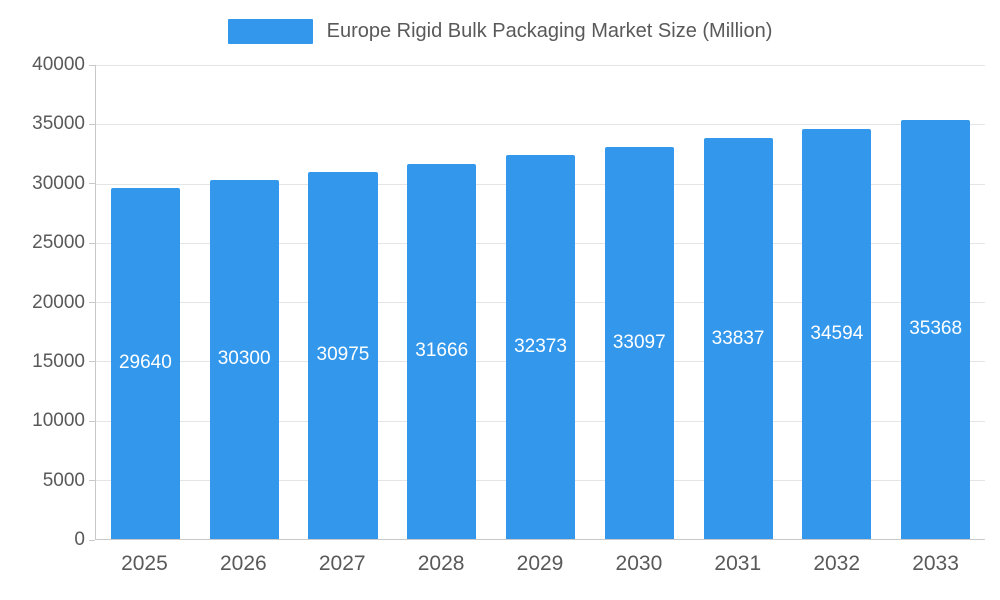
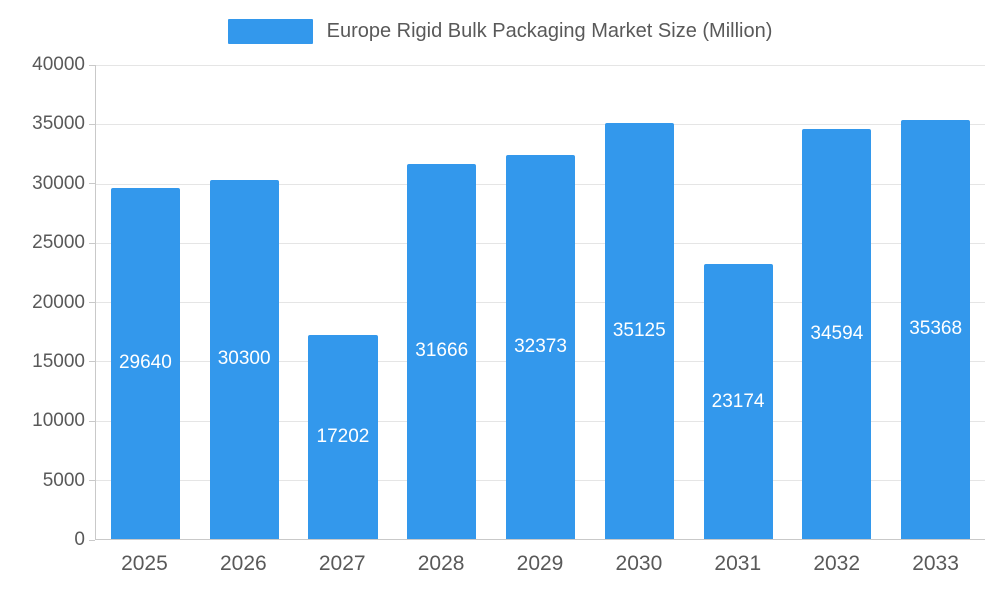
2027: 30975 -> 17202
2030: 33097 -> 35125
2031: 33837 -> 23174
